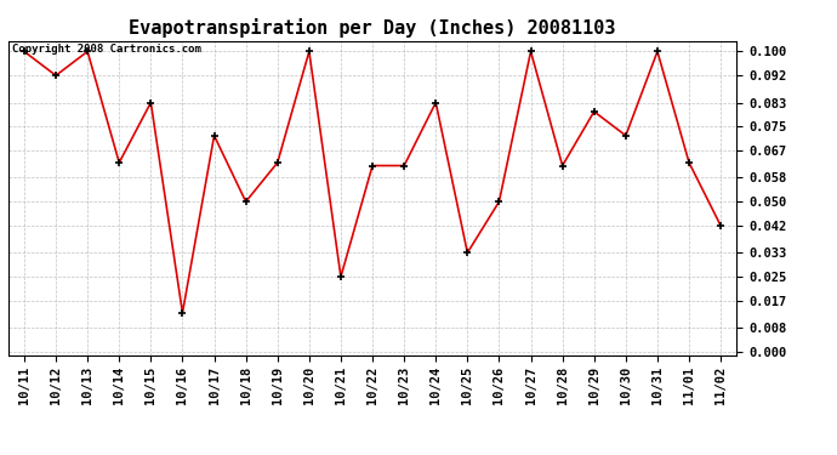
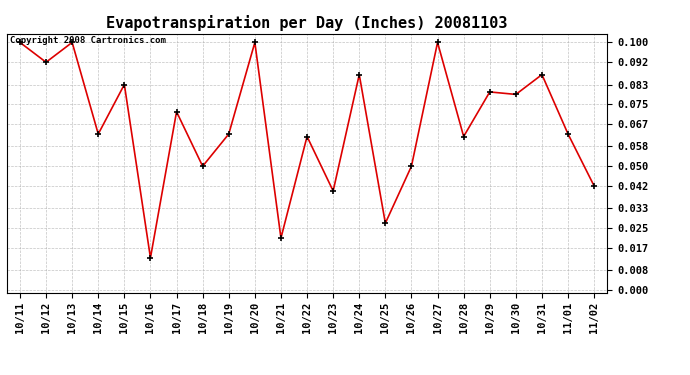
10/21: 0.025 -> 0.021
10/23: 0.062 -> 0.040
10/24: 0.083 -> 0.087
10/25: 0.033 -> 0.027
10/30: 0.072 -> 0.079
10/31: 0.100 -> 0.087
